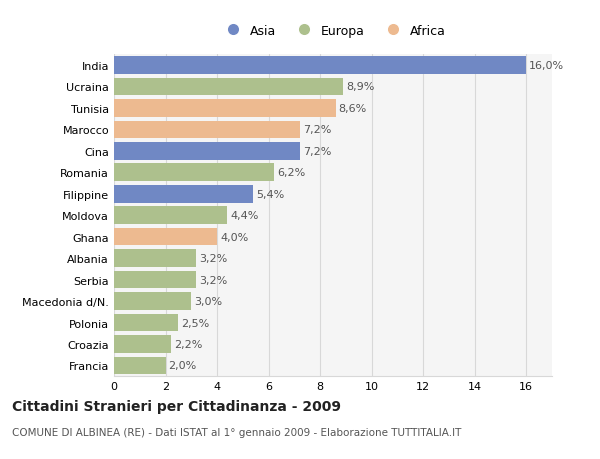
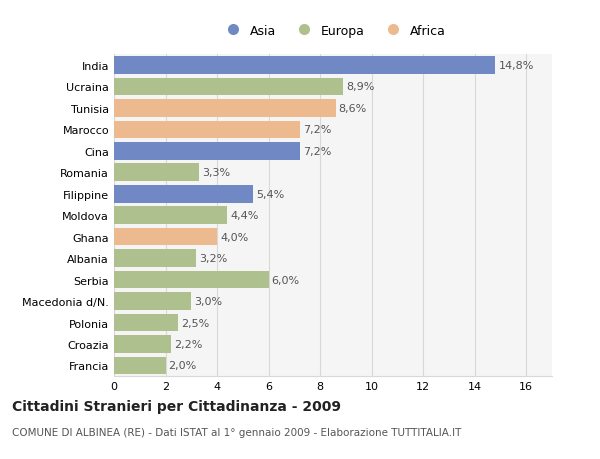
India: 16,0% -> 14,8%
Romania: 6,2% -> 3,3%
Serbia: 3,2% -> 6,0%
